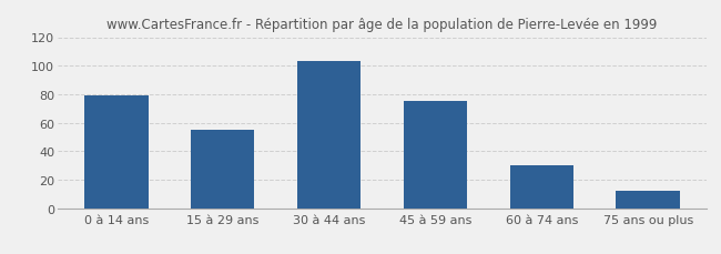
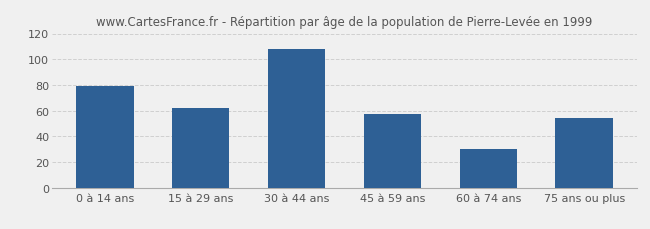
15 à 29 ans: 55 -> 62
30 à 44 ans: 103 -> 108
45 à 59 ans: 75 -> 57
75 ans ou plus: 12 -> 54
